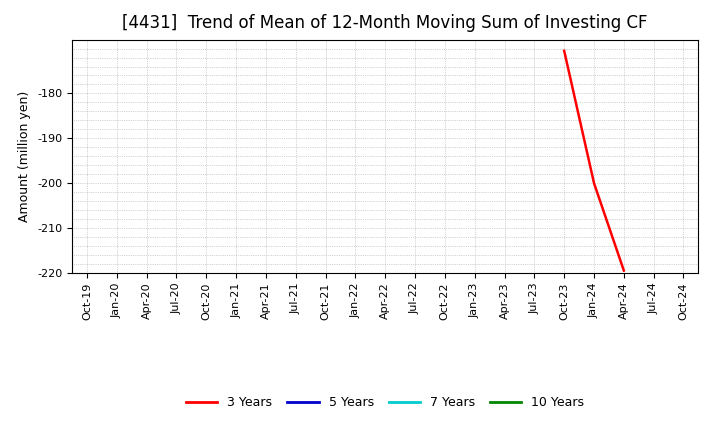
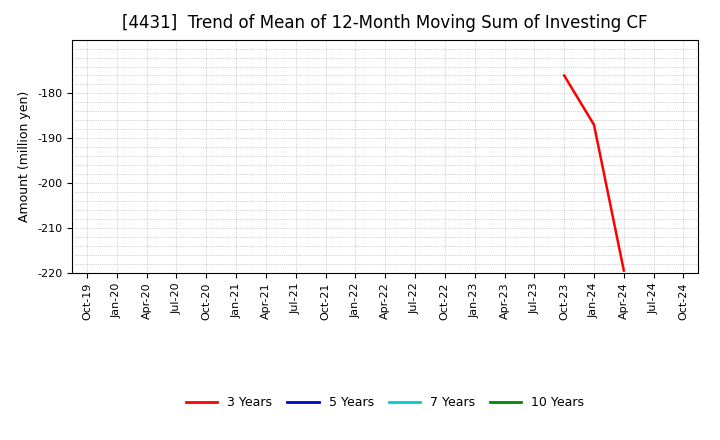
Oct-23: -170.5 -> -176.0
Jan-24: -200.0 -> -187.0
